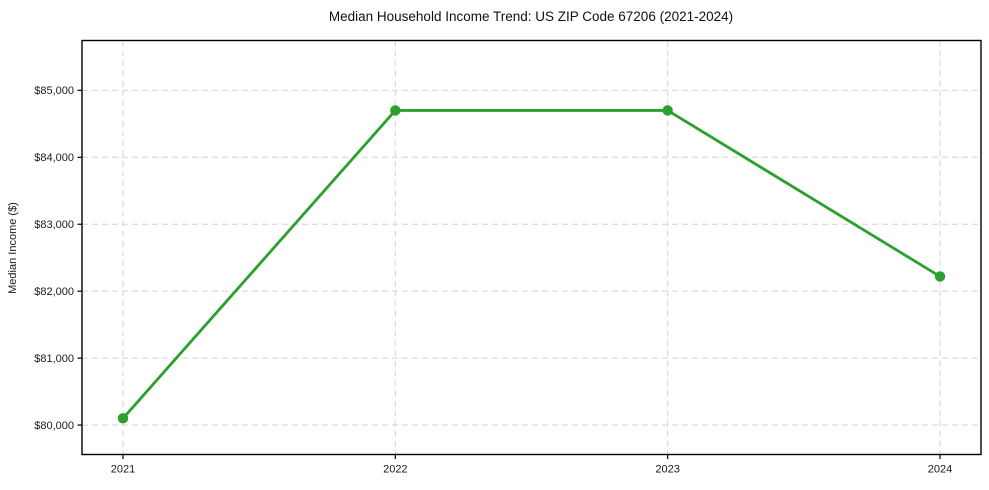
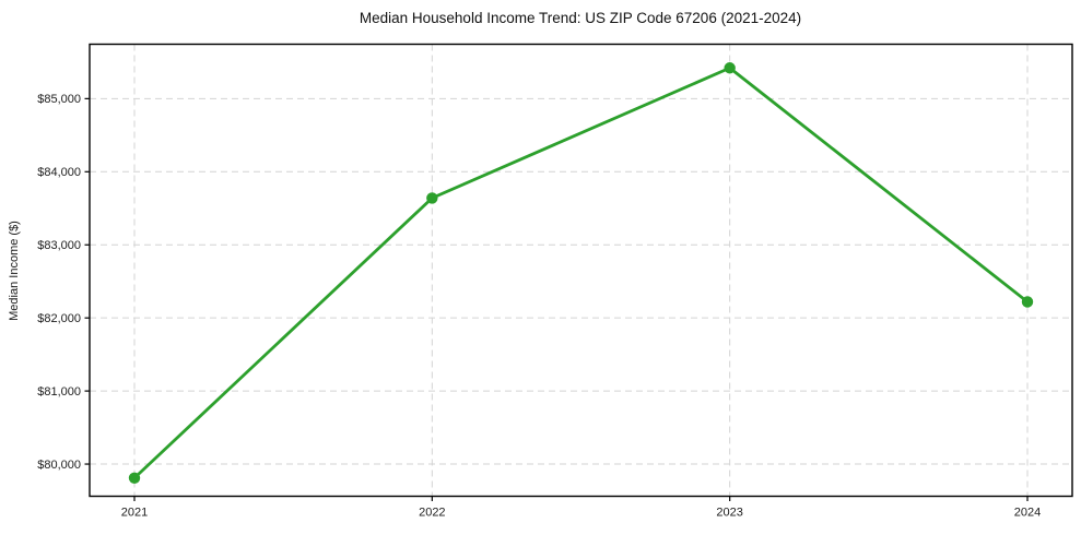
2021: $80100 -> $79800
2022: $84700 -> $83600
2023: $84700 -> $85400
